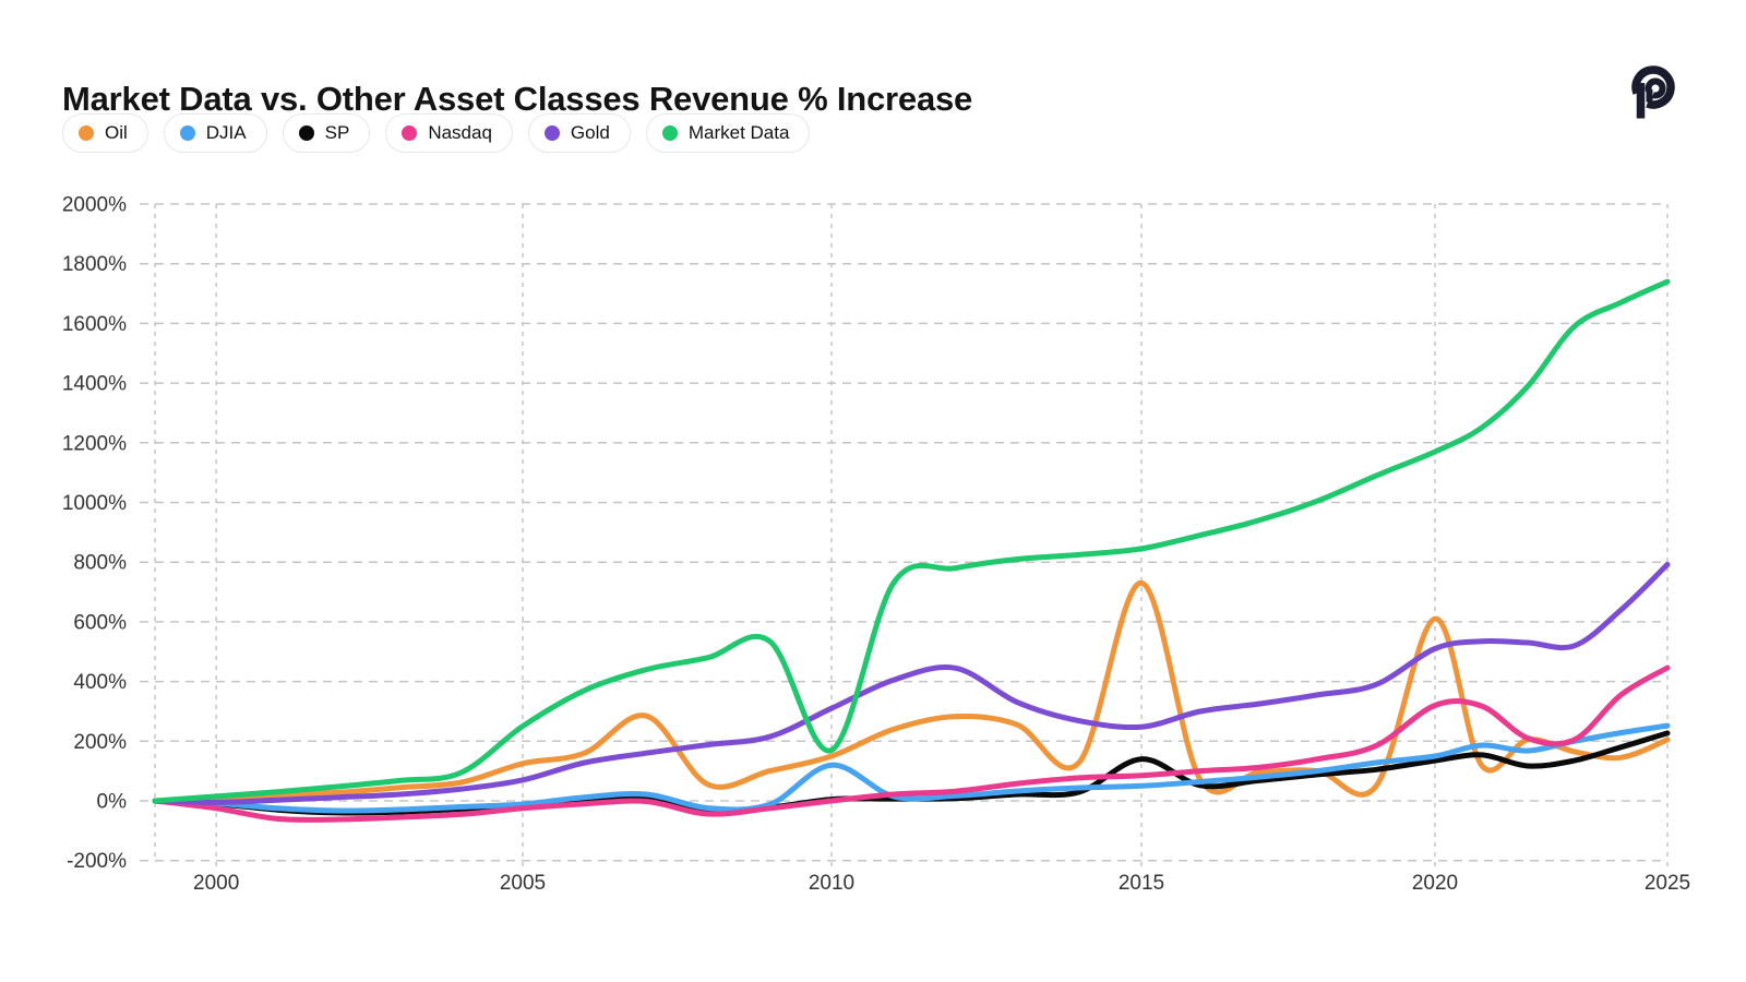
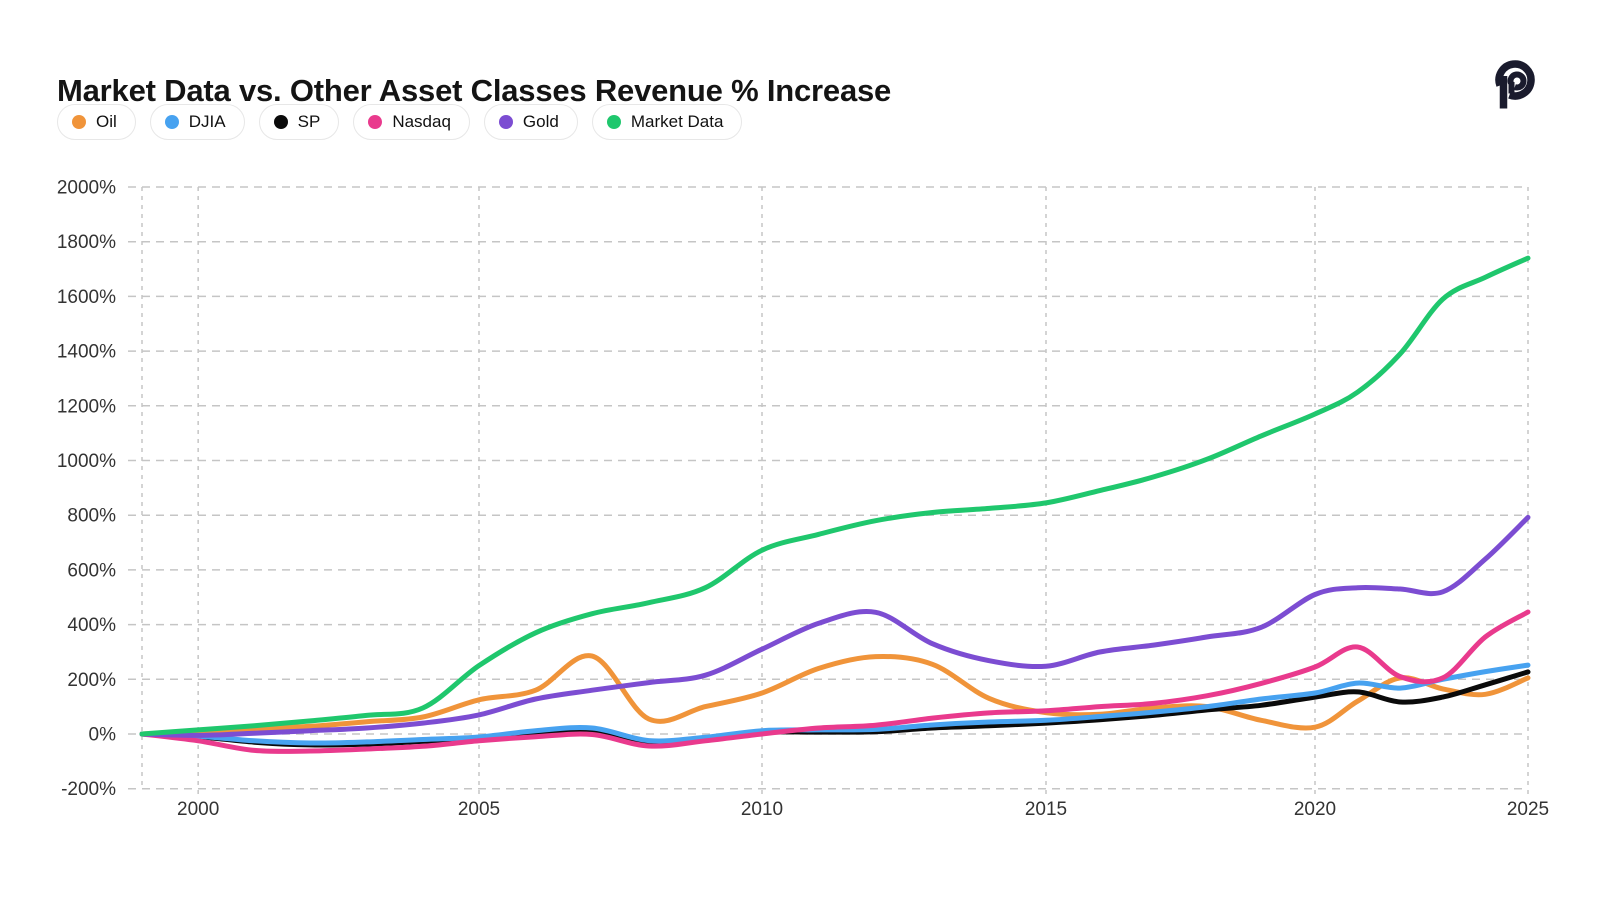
DJIA/2010: 120% -> 10%
Market Data/2010: 170% -> 670%
Oil/2015: 730% -> 80%
SP/2015: 140% -> 40%
Oil/2020: 610% -> 20%
Nasdaq/2020: 320% -> 240%
